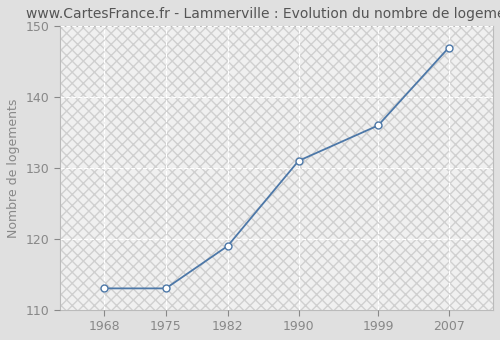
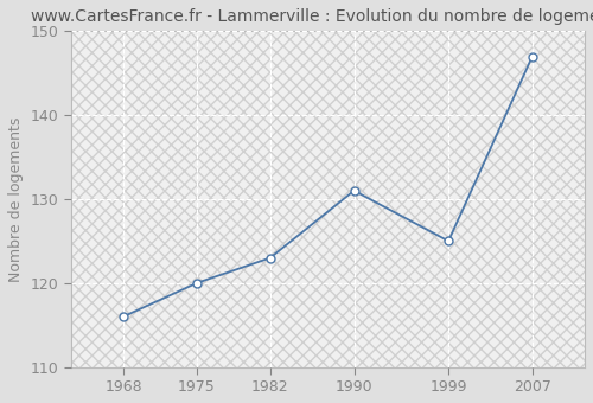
1968: 113 -> 116
1975: 113 -> 120
1982: 119 -> 123
1999: 136 -> 125
